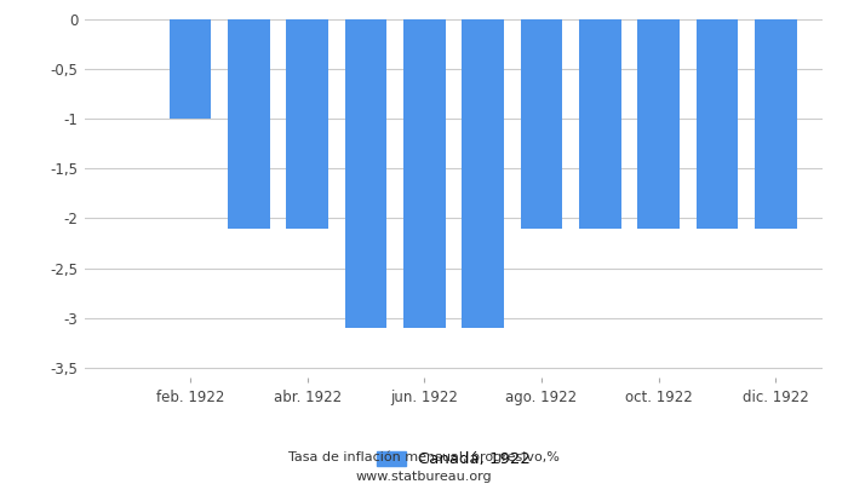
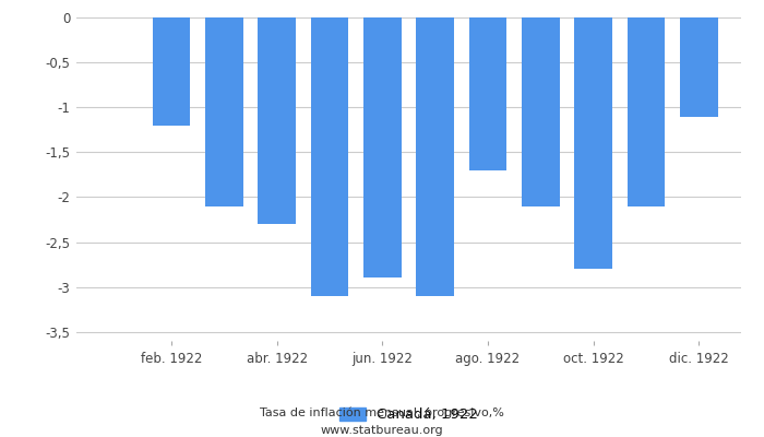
feb. 1922: -1,0 -> -1,2
abr. 1922: -2,1 -> -2,3
jun. 1922: -3,1 -> -2,9
ago. 1922: -2,1 -> -1,7
oct. 1922: -2,1 -> -2,8
dic. 1922: -2,1 -> -1,1
